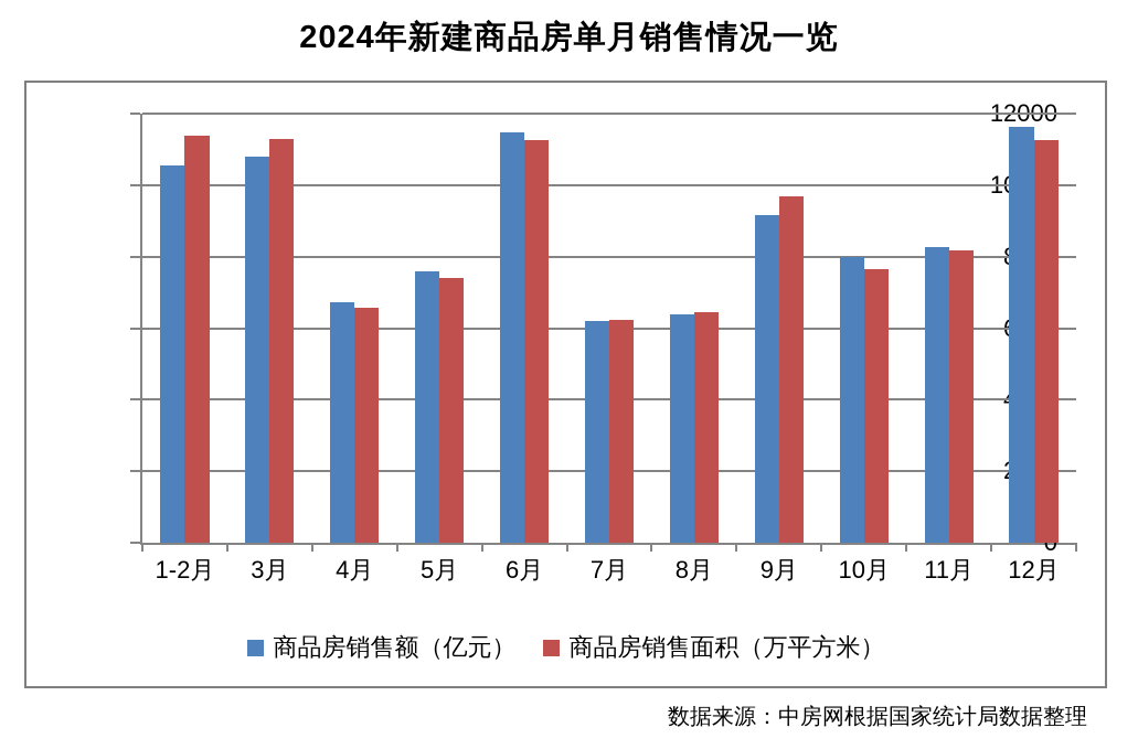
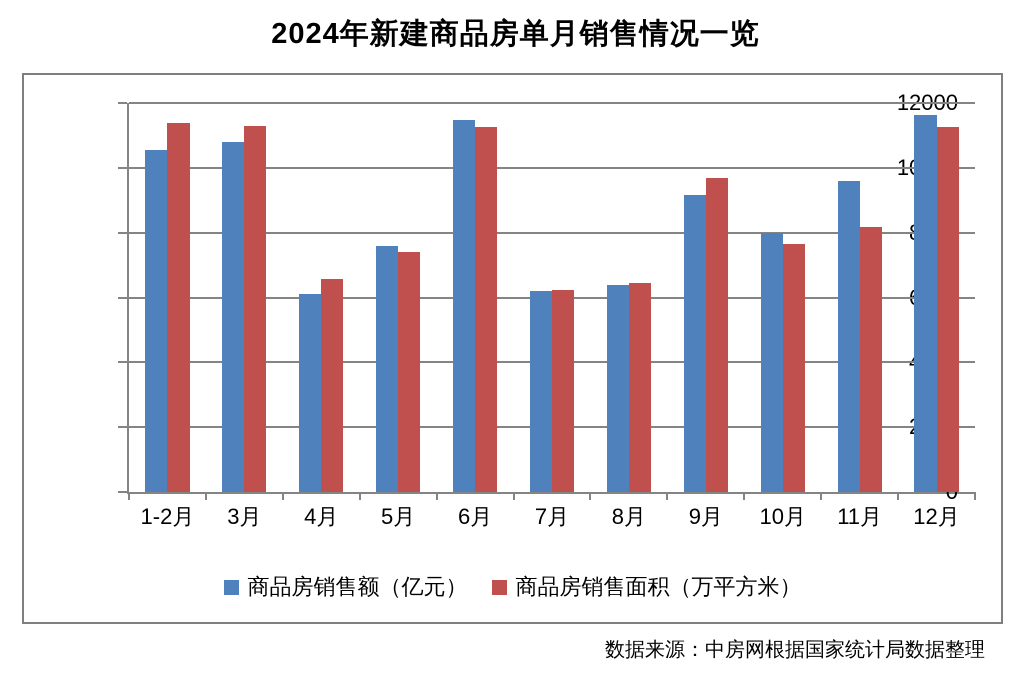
商品房销售额（亿元）/4月: 6700 -> 6100
商品房销售额（亿元）/11月: 8300 -> 9600
